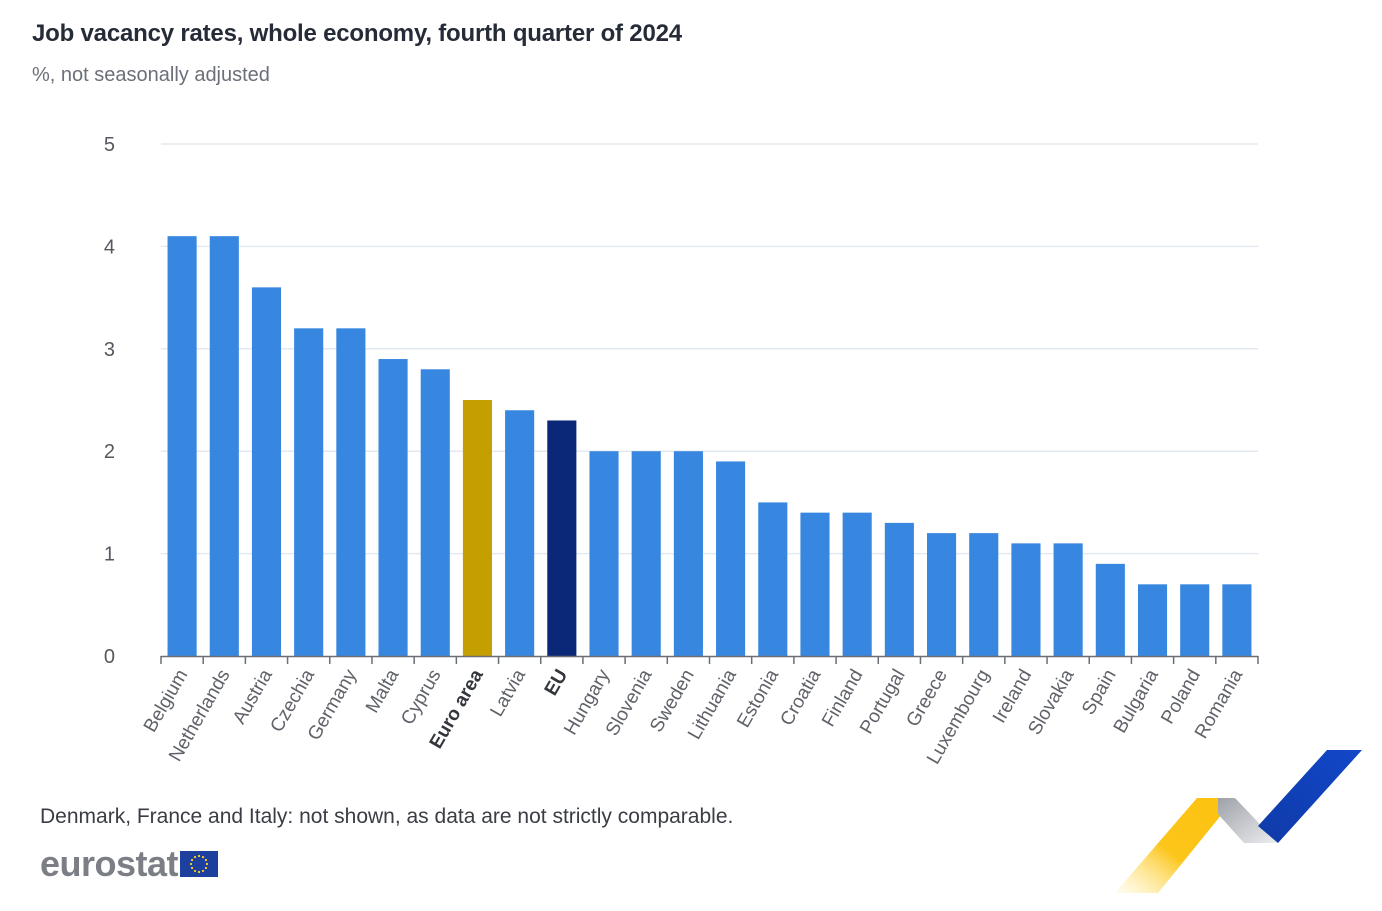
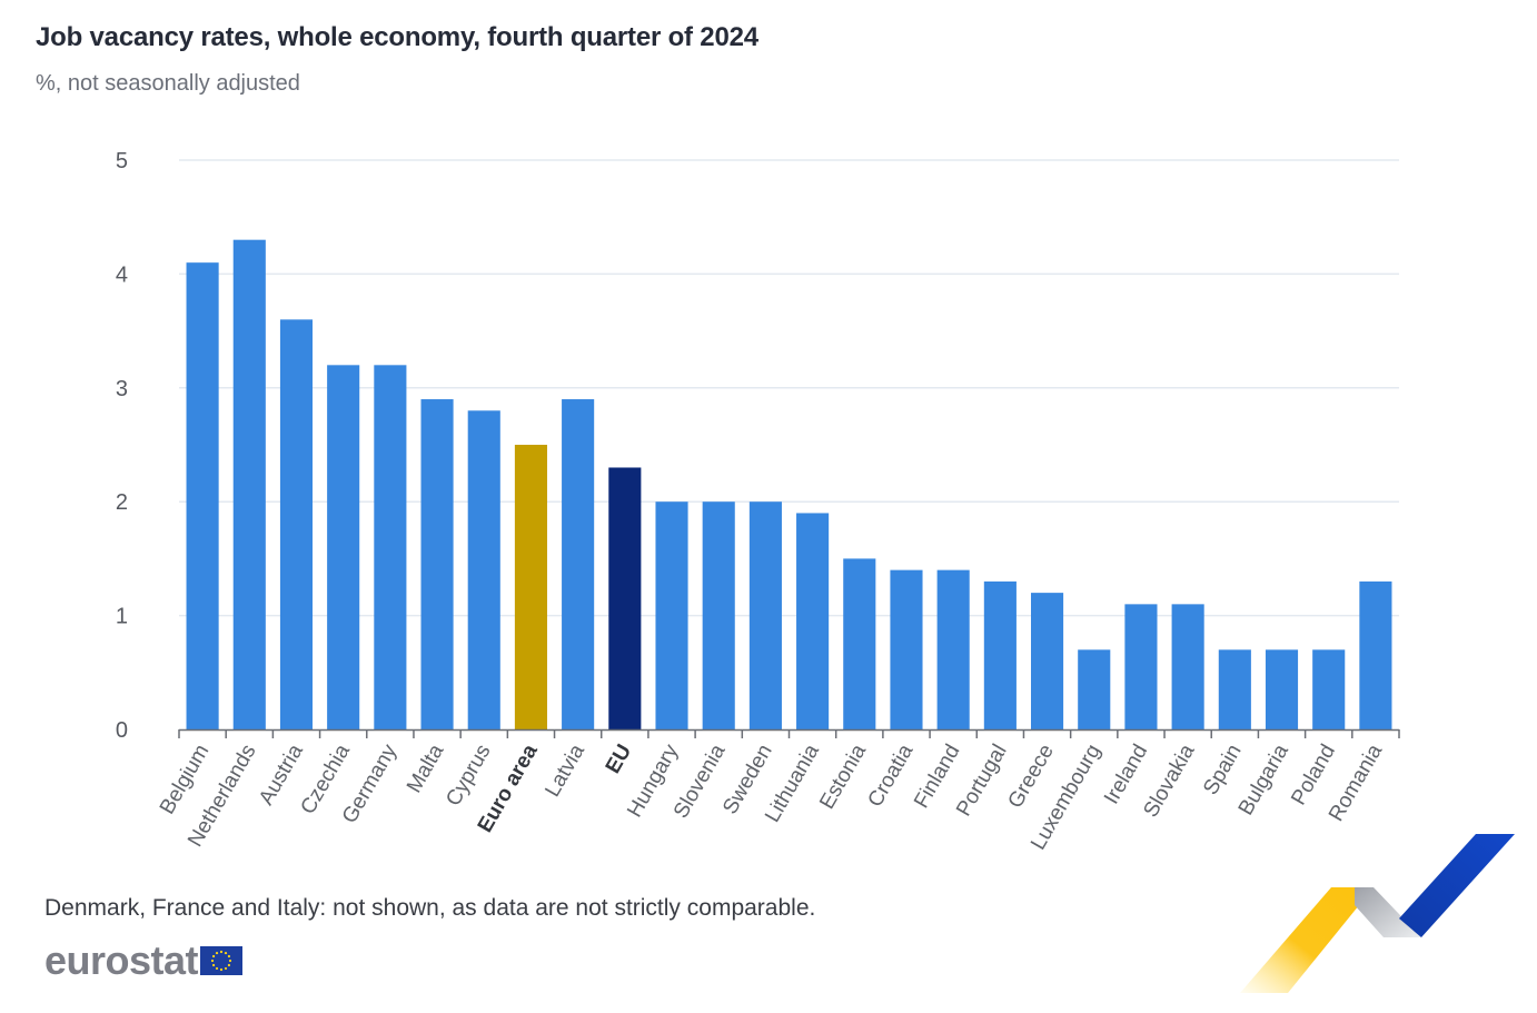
Netherlands: 4.1 -> 4.3
Latvia: 2.4 -> 2.9
Luxembourg: 1.2 -> 0.7
Spain: 0.9 -> 0.7
Romania: 0.7 -> 1.3
